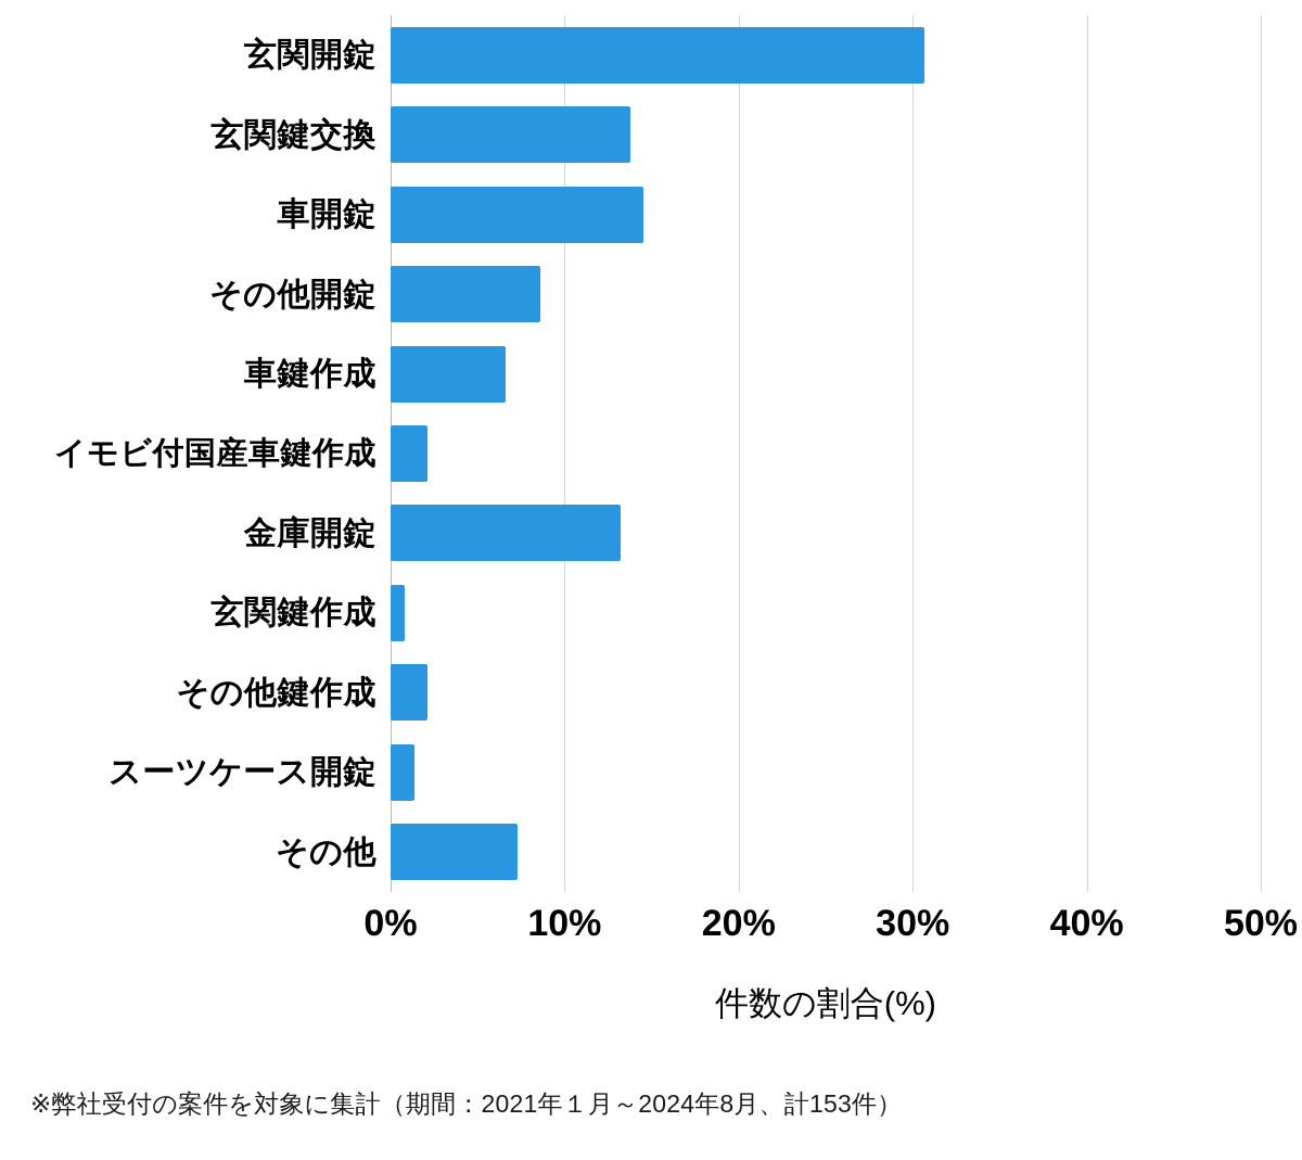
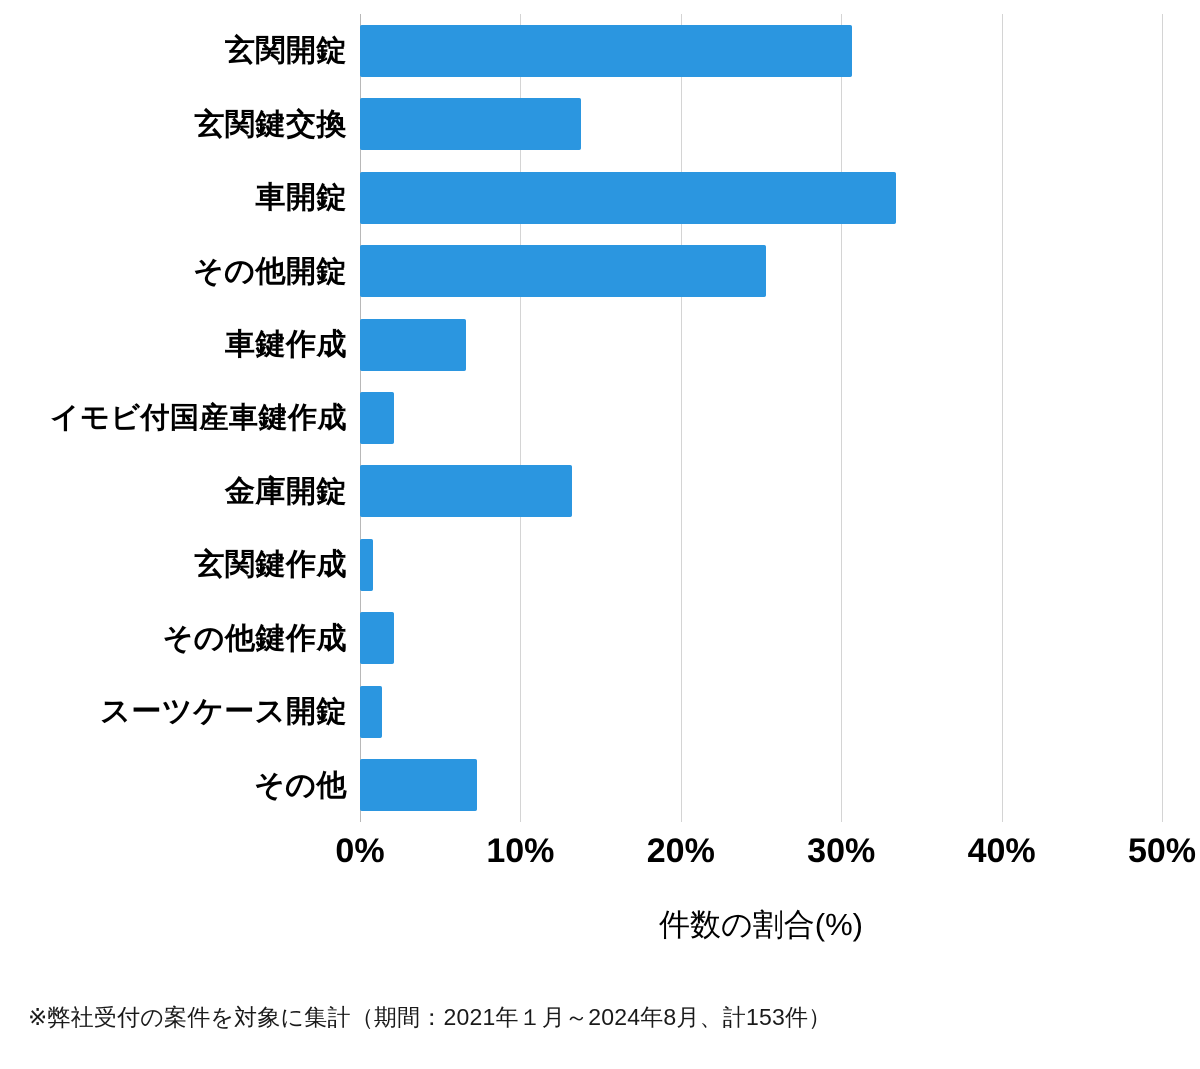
車開錠: 14.5% -> 33.4%
その他開錠: 8.6% -> 25.3%
